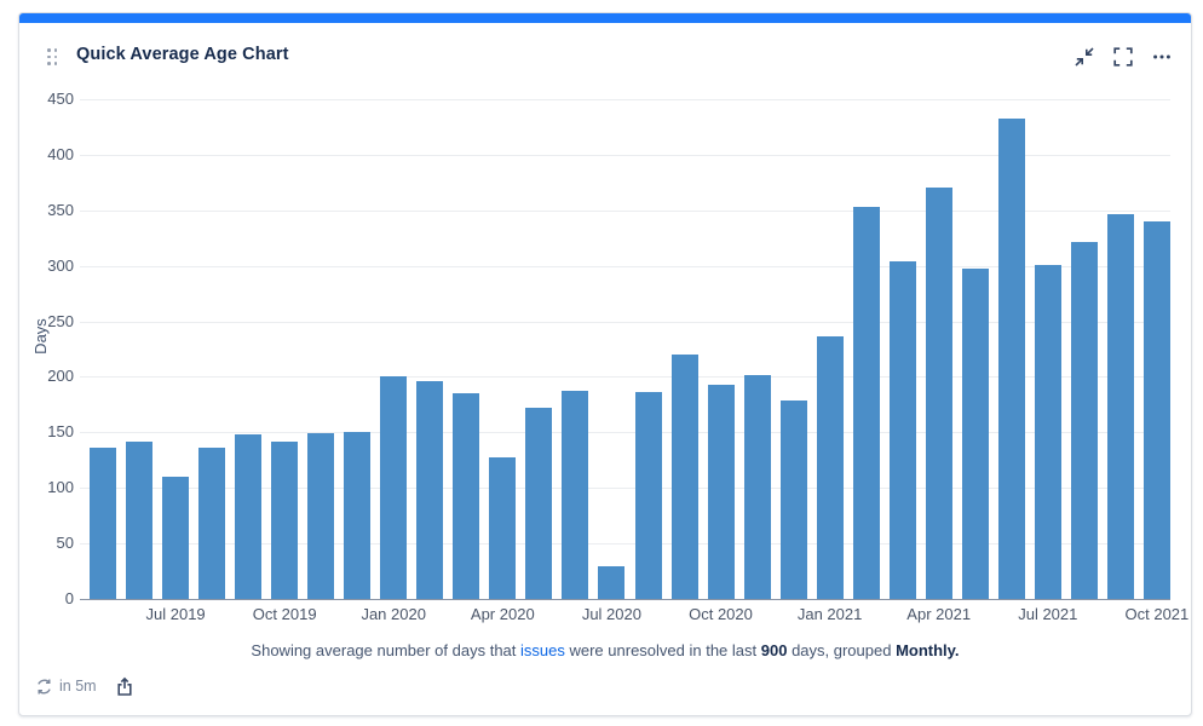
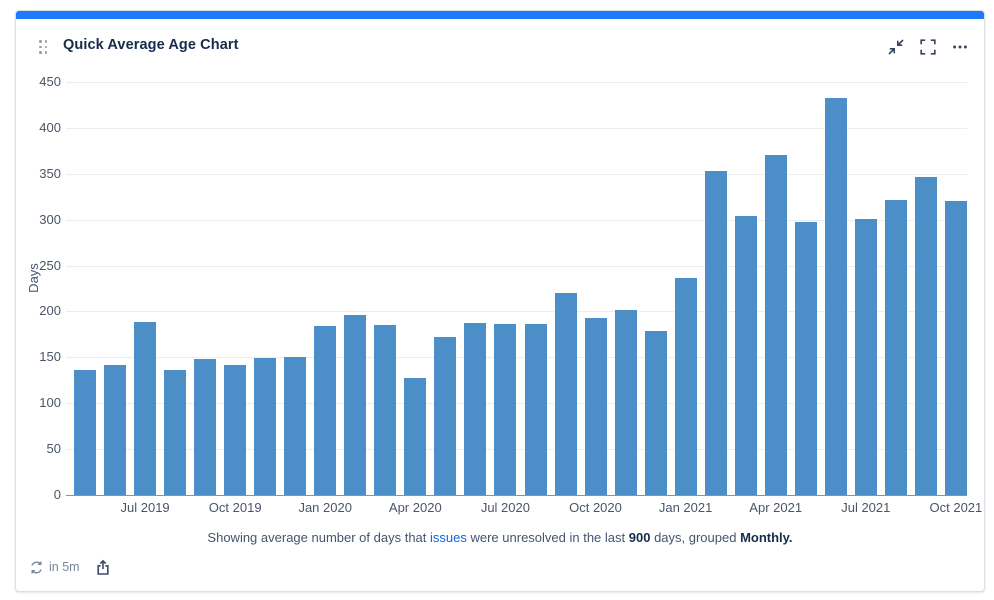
Jul 2019: 110 -> 190
Jan 2020: 200 -> 180
Jul 2020: 30 -> 190
Oct 2021: 340 -> 320
